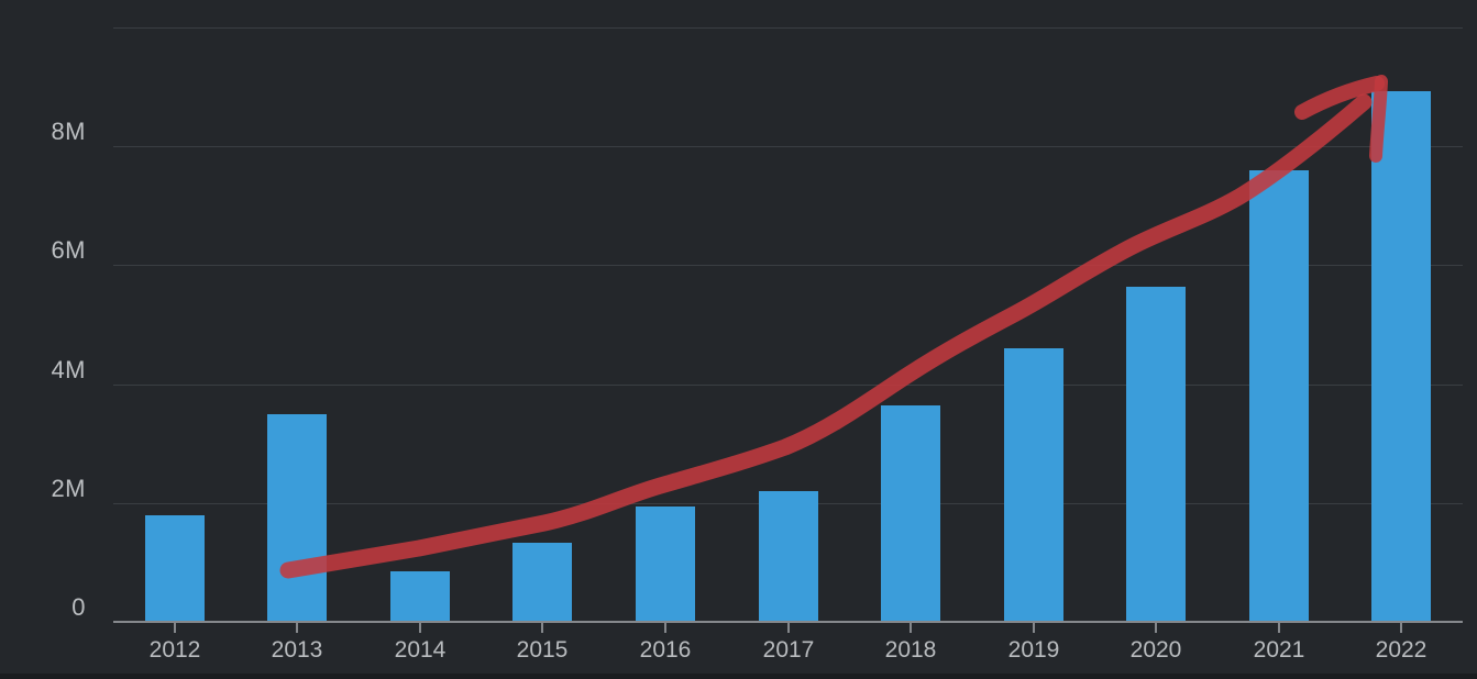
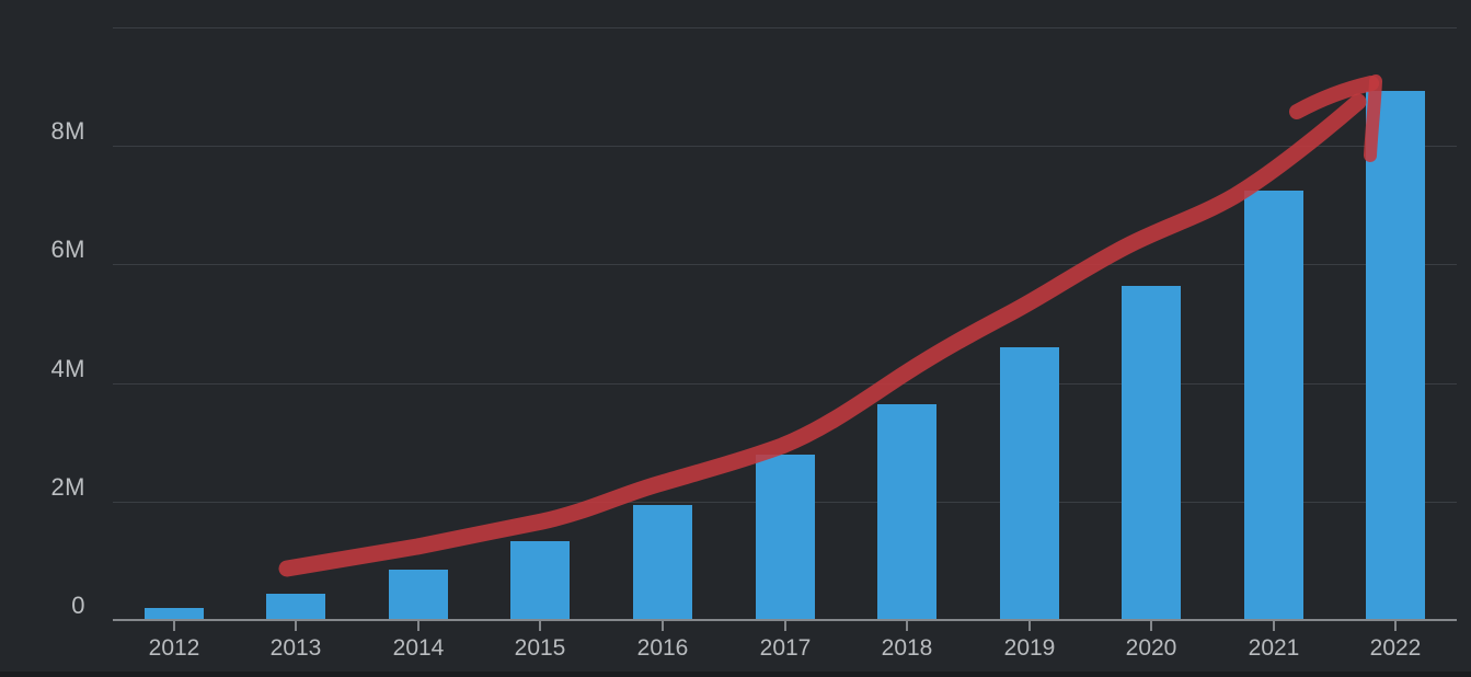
2012: 1.8M -> 0.2M
2013: 3.5M -> 0.4M
2017: 2.2M -> 2.8M
2021: 7.6M -> 7.2M
